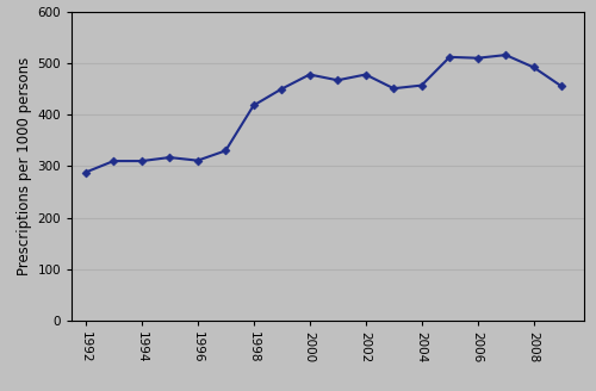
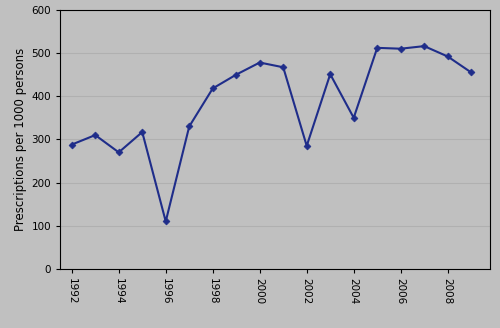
1994: 310 -> 270
1996: 311 -> 110
2002: 478 -> 285
2004: 457 -> 350
